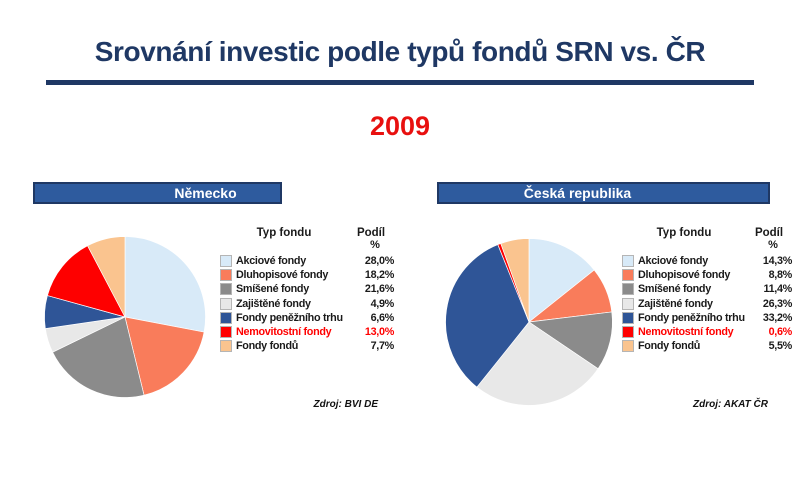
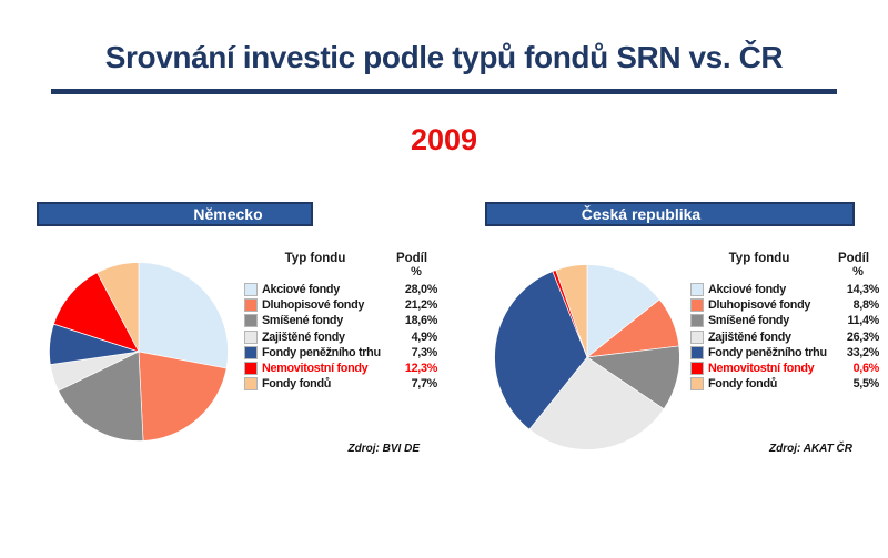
Německo/Dluhopisové fondy: 18,2% -> 21,2%
Německo/Smíšené fondy: 21,6% -> 18,6%
Německo/Fondy peněžního trhu: 6,6% -> 7,3%
Německo/Nemovitostní fondy: 13,0% -> 12,3%
